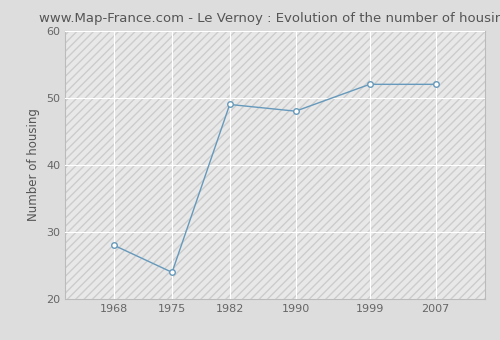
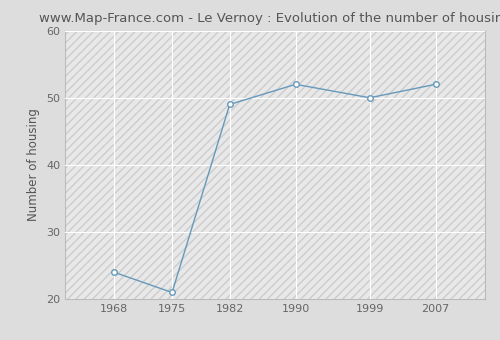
1968: 28 -> 24
1975: 24 -> 21
1990: 48 -> 52
1999: 52 -> 50
